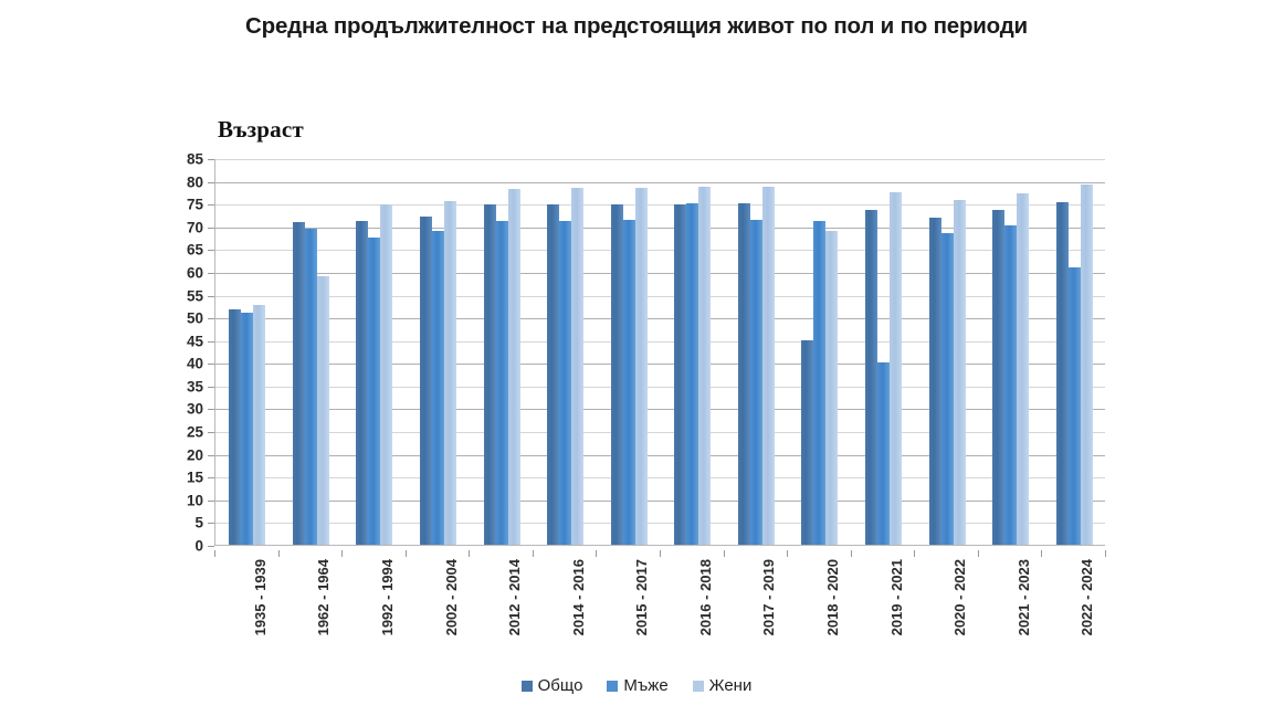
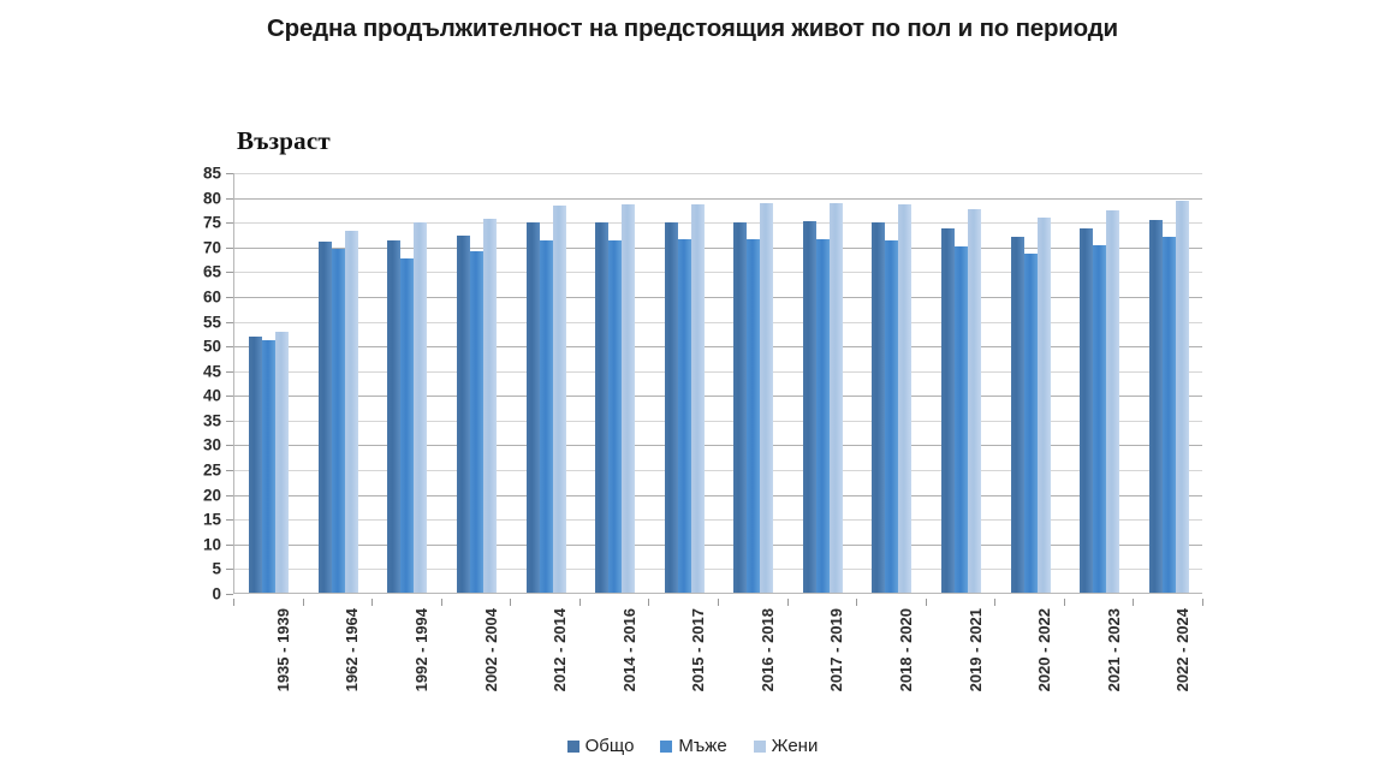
Жени/1962 - 1964: 59 -> 73
Мъже/2016 - 2018: 75 -> 71
Общо/2018 - 2020: 45 -> 75
Жени/2018 - 2020: 69 -> 78
Мъже/2019 - 2021: 40 -> 70
Мъже/2022 - 2024: 61 -> 72
